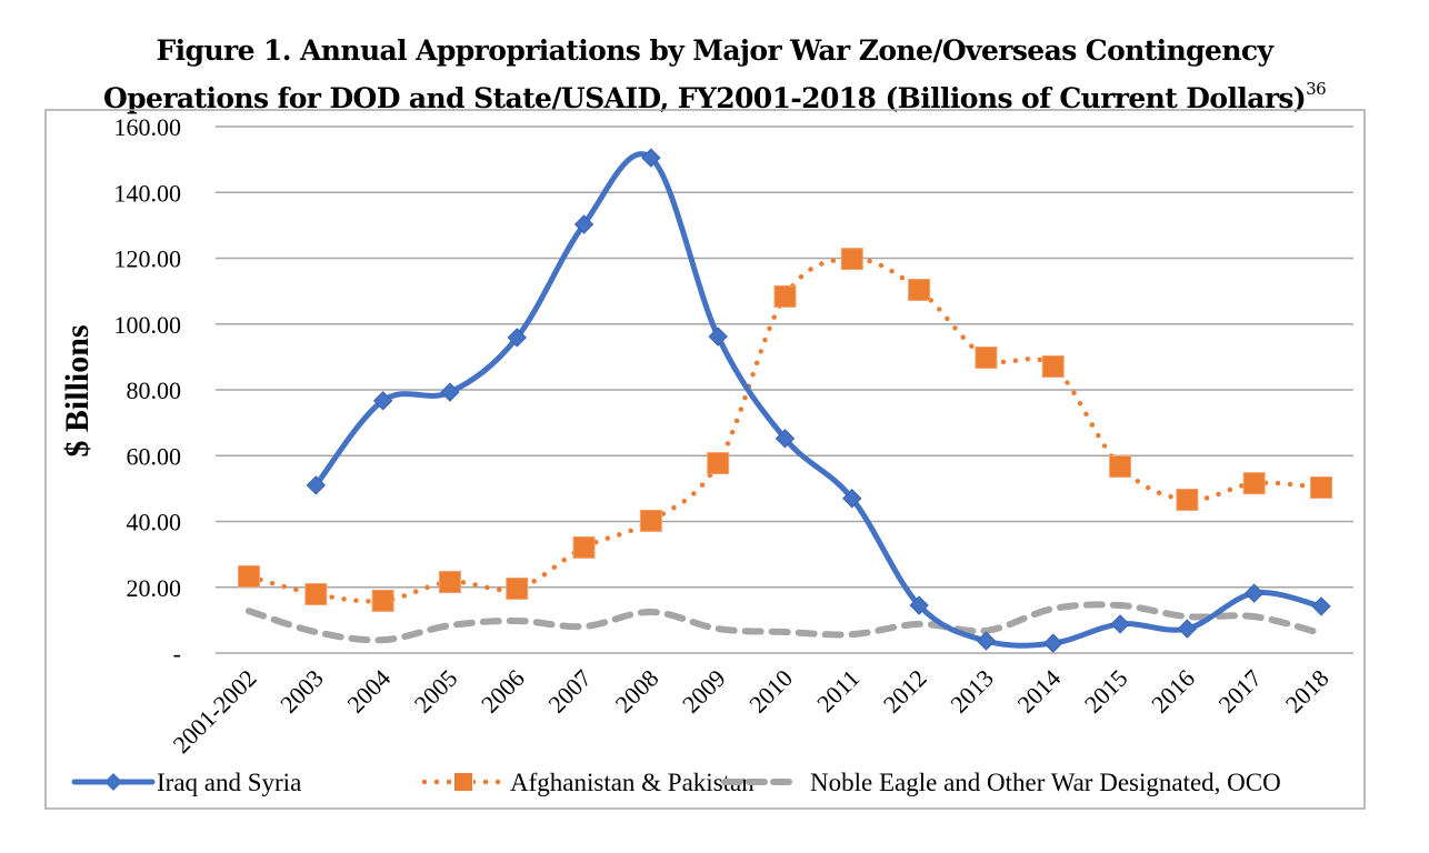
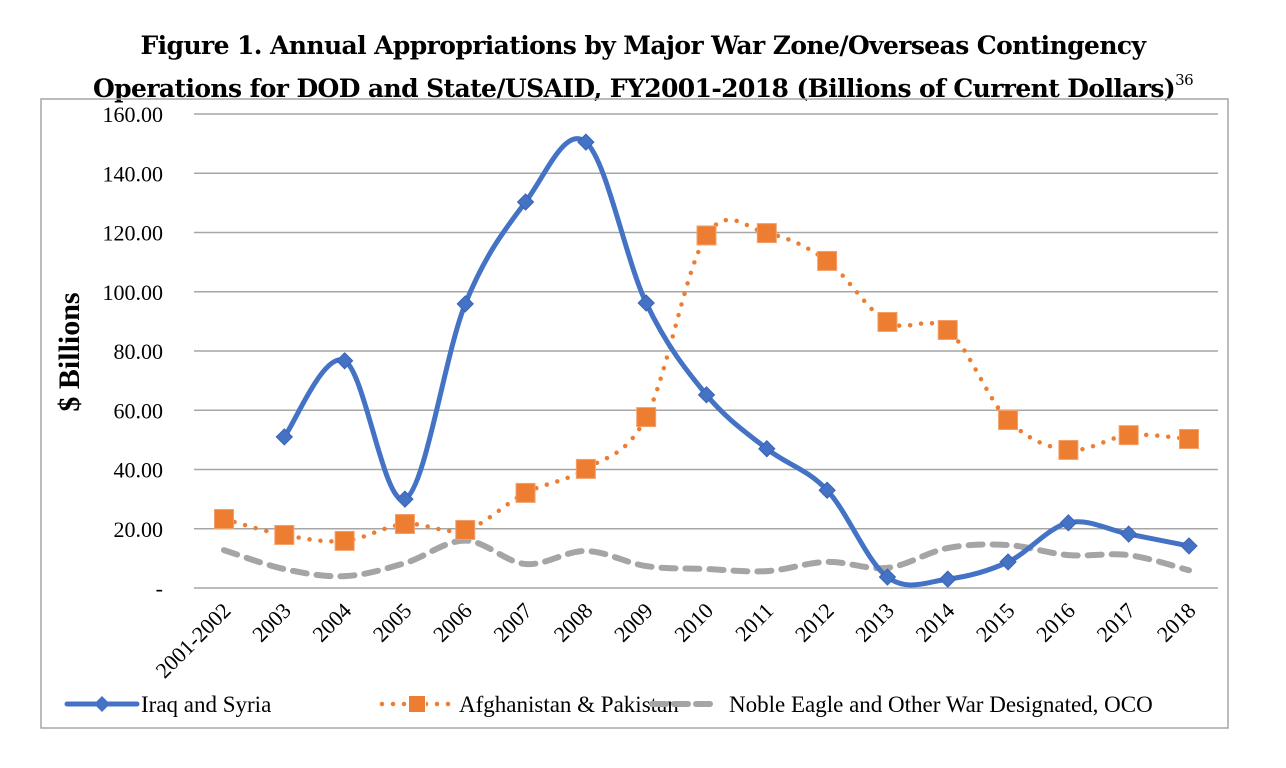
Iraq and Syria/2005: 79 -> 30
Noble Eagle and Other War Designated, OCO/2006: 10 -> 16
Afghanistan & Pakistan/2010: 108 -> 119
Iraq and Syria/2012: 14 -> 33
Iraq and Syria/2016: 7 -> 22
